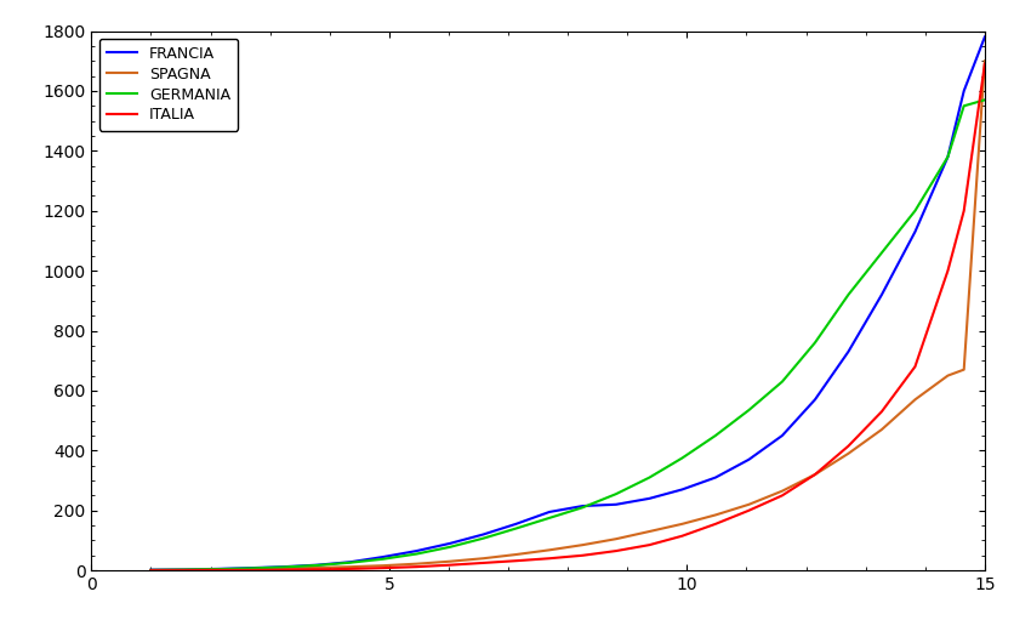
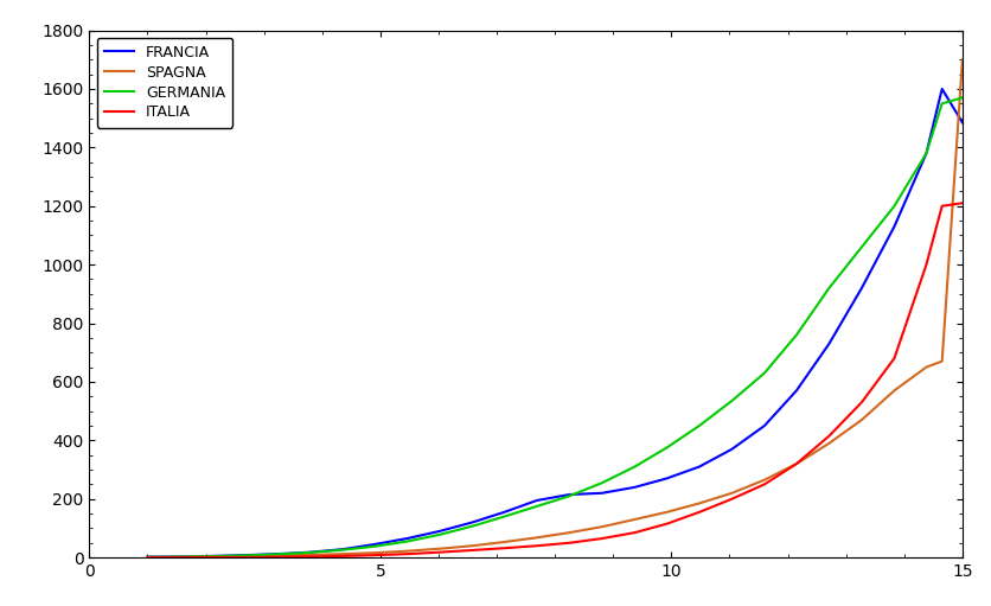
FRANCIA/15: 1780 -> 1485
ITALIA/15: 1690 -> 1210
